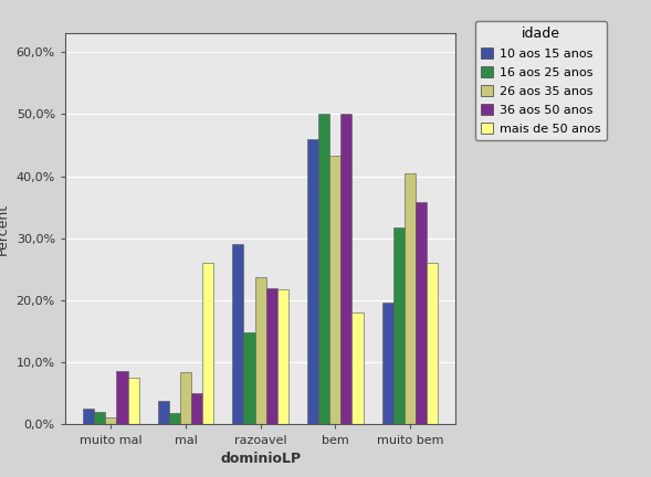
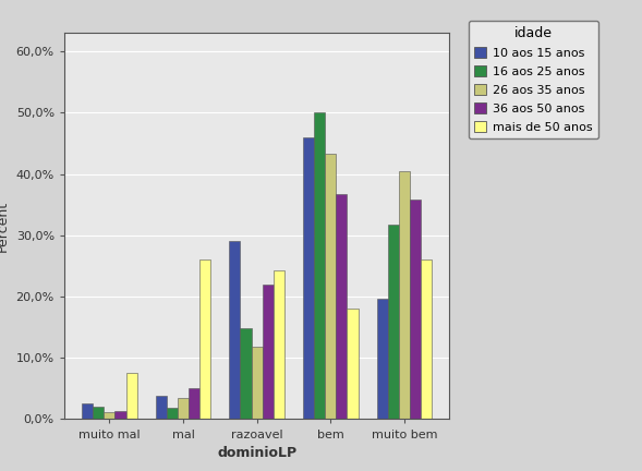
36 aos 50 anos/muito mal: 8,6% -> 1,3%
26 aos 35 anos/mal: 8,4% -> 3,5%
26 aos 35 anos/razoavel: 23,8% -> 11,8%
mais de 50 anos/razoavel: 21,8% -> 24,3%
36 aos 50 anos/bem: 50,0% -> 36,7%
